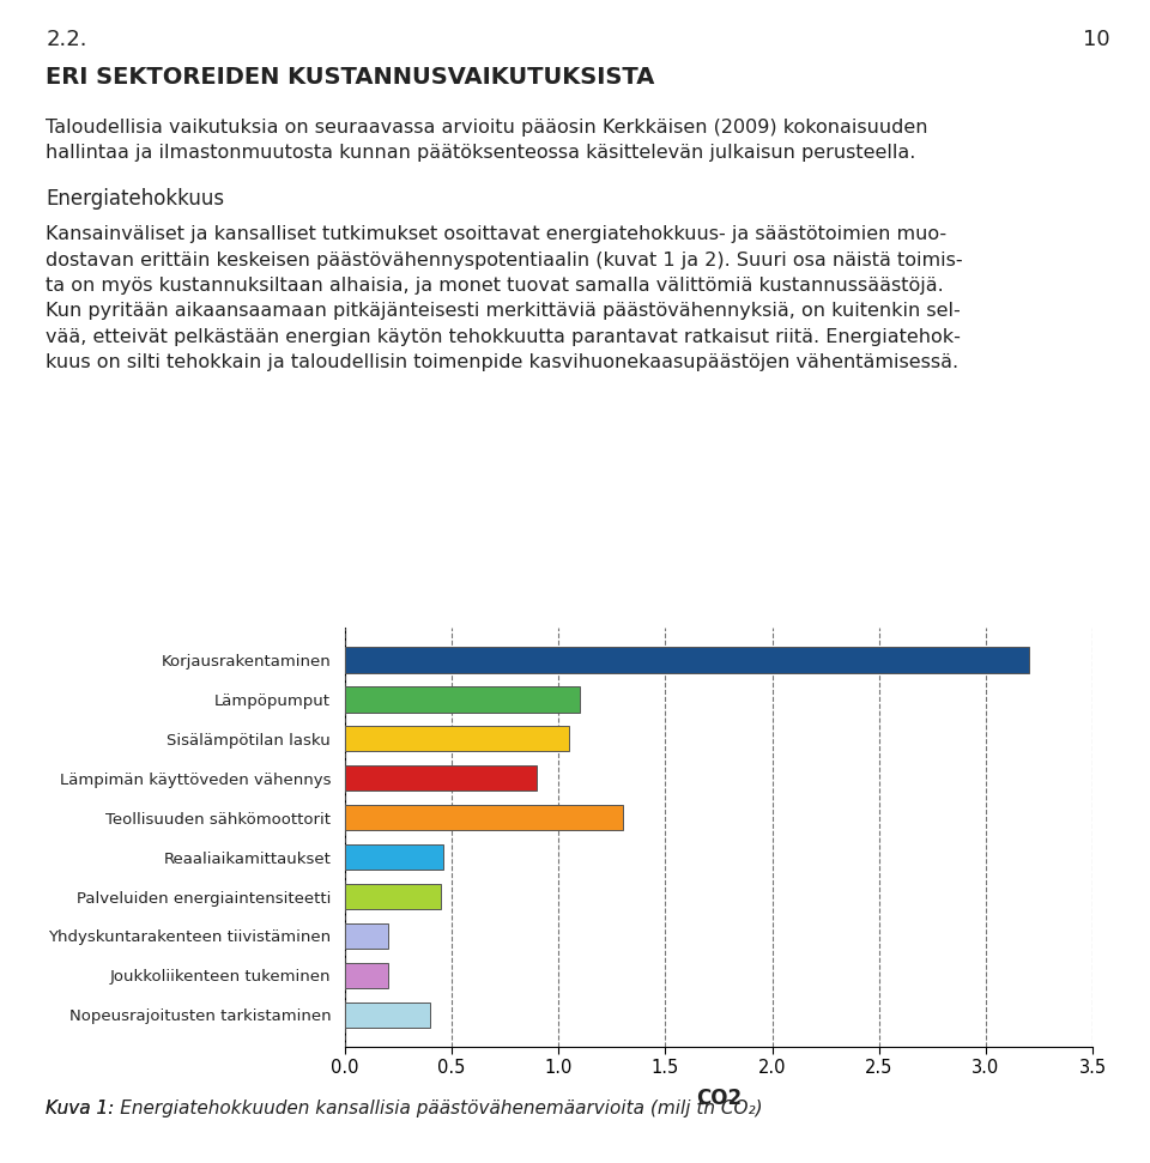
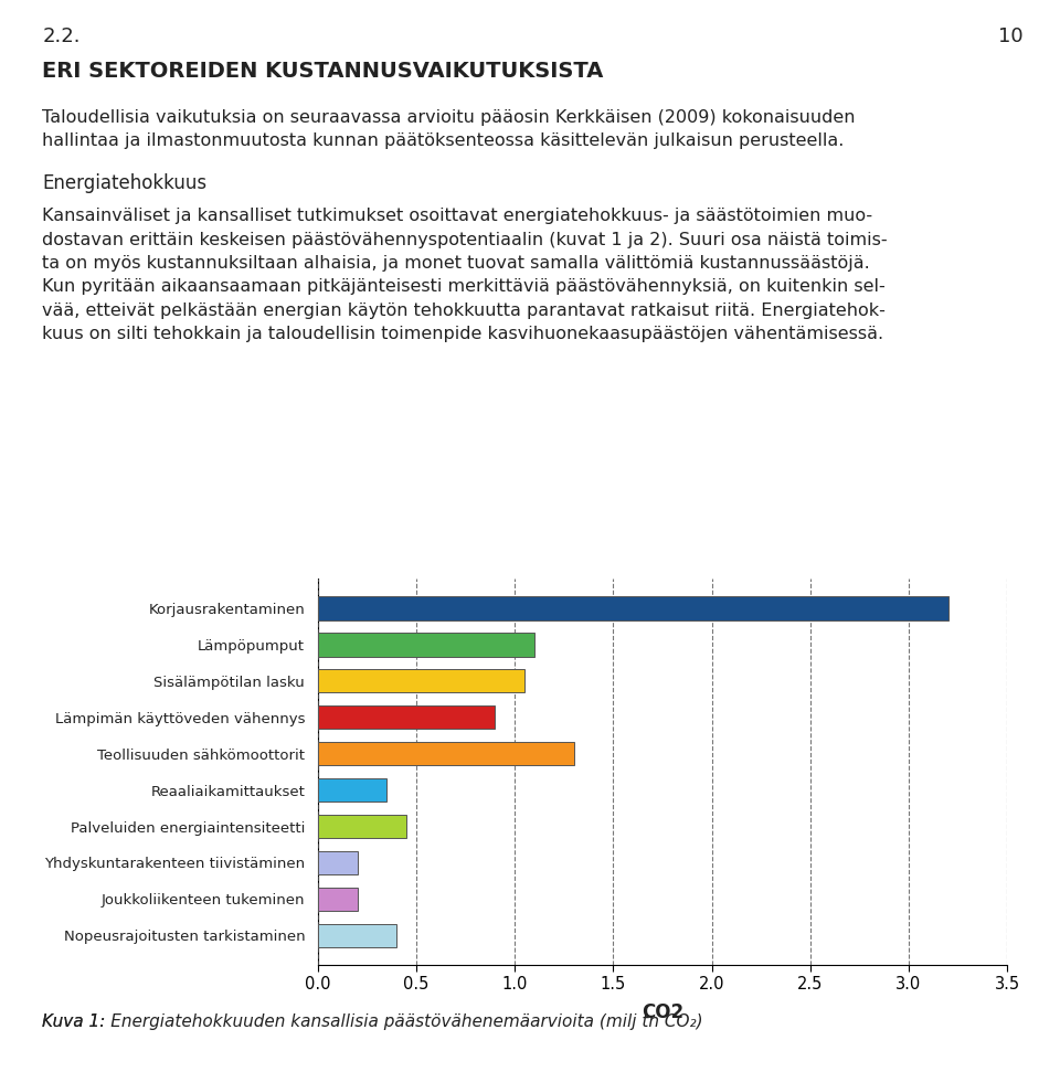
Reaaliaikamittaukset: 0.46 -> 0.35
